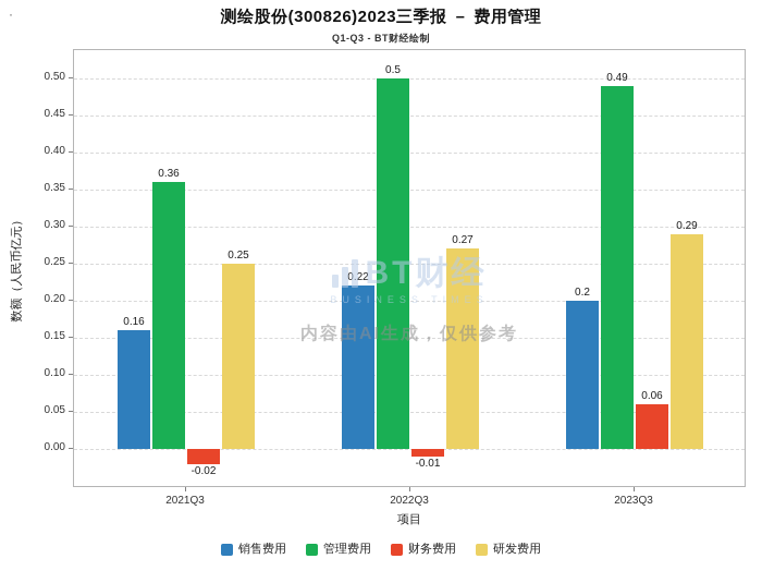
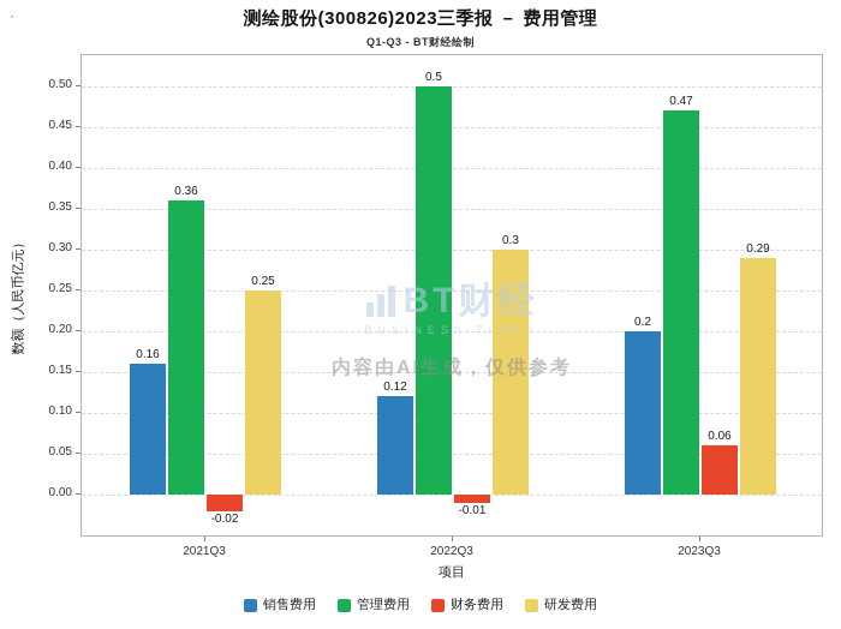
销售费用/2022Q3: 0.22 -> 0.12
研发费用/2022Q3: 0.27 -> 0.3
管理费用/2023Q3: 0.49 -> 0.47
